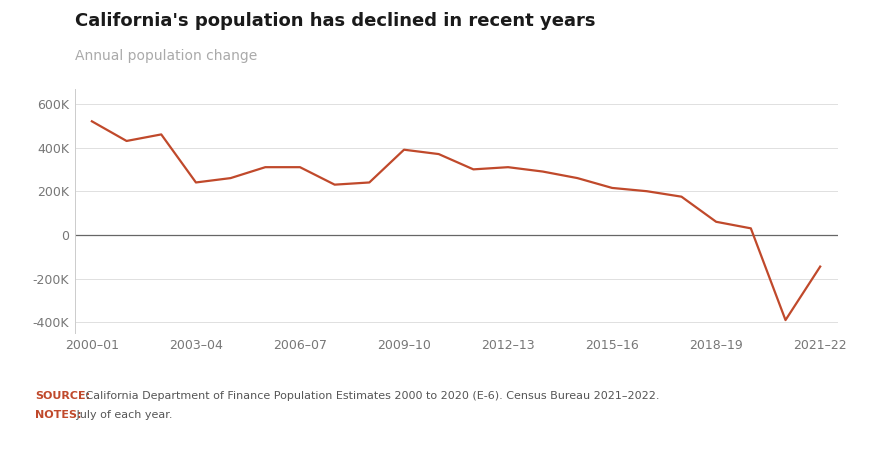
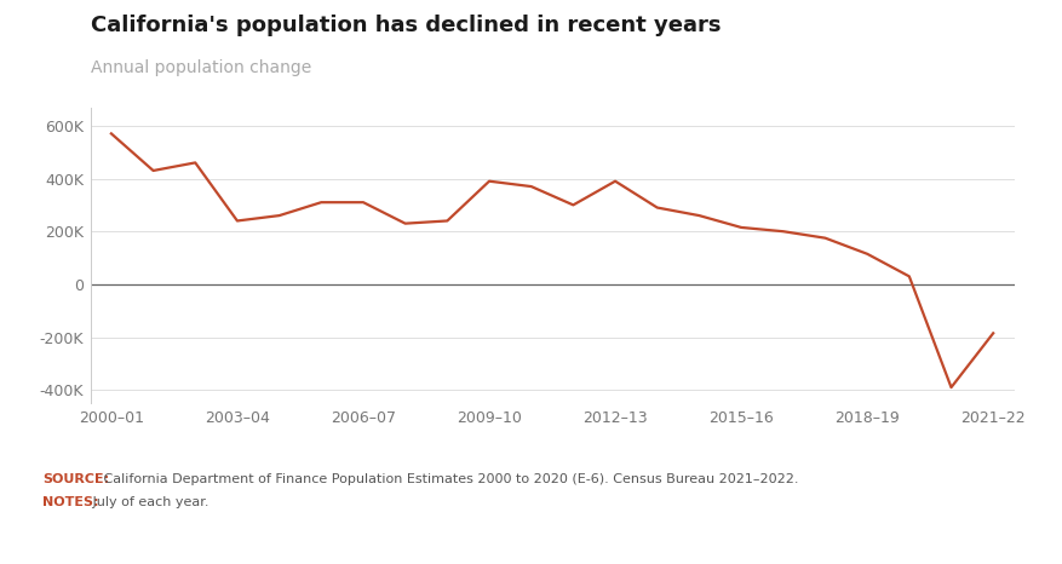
2000–01: 520K -> 570K
2012–13: 310K -> 390K
2018–19: 60K -> 115K
2021–22: -145K -> -185K
